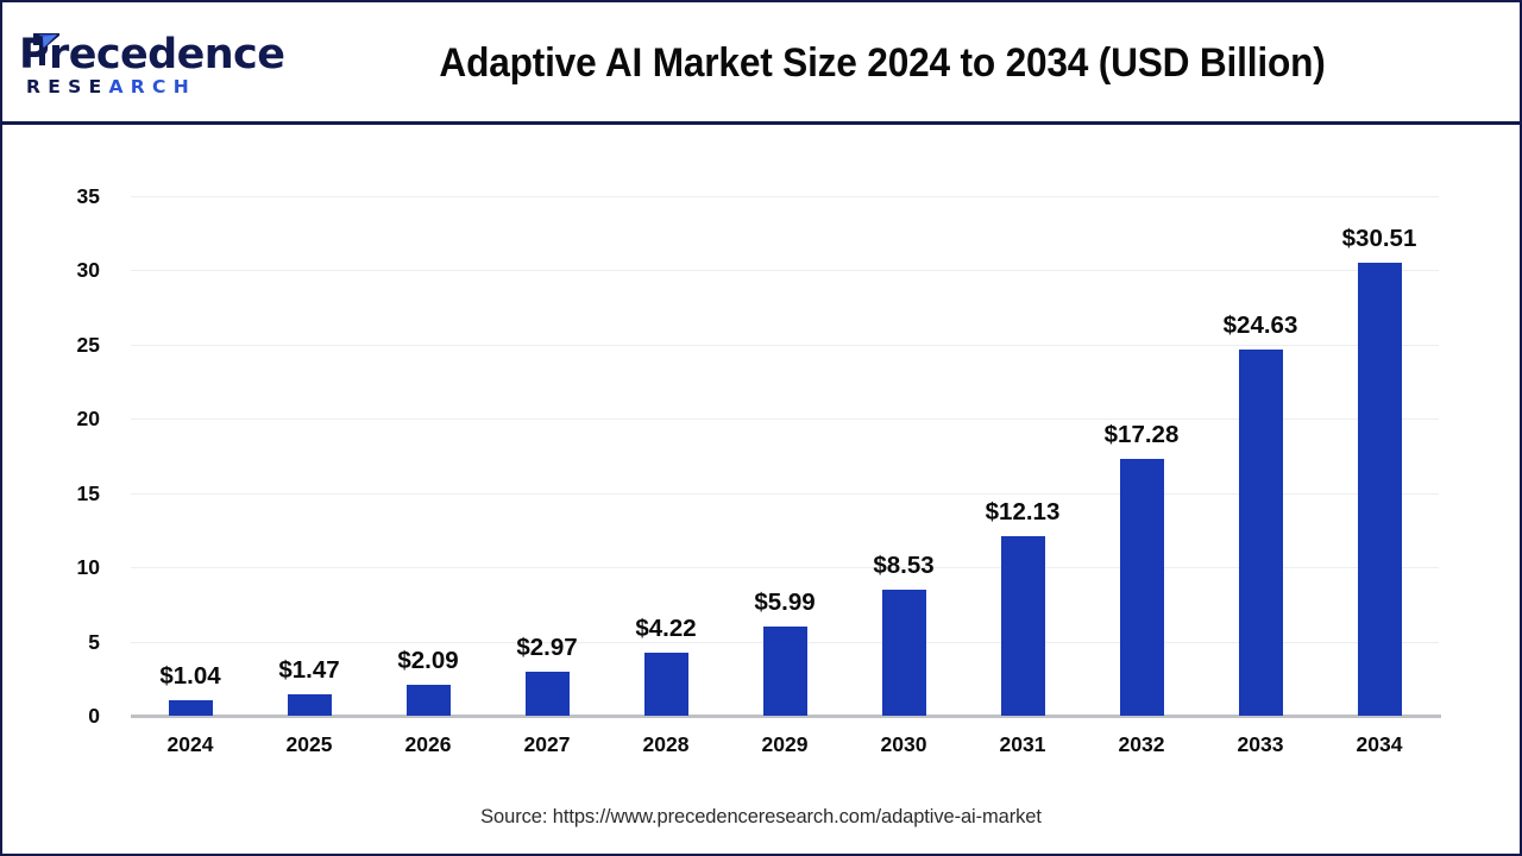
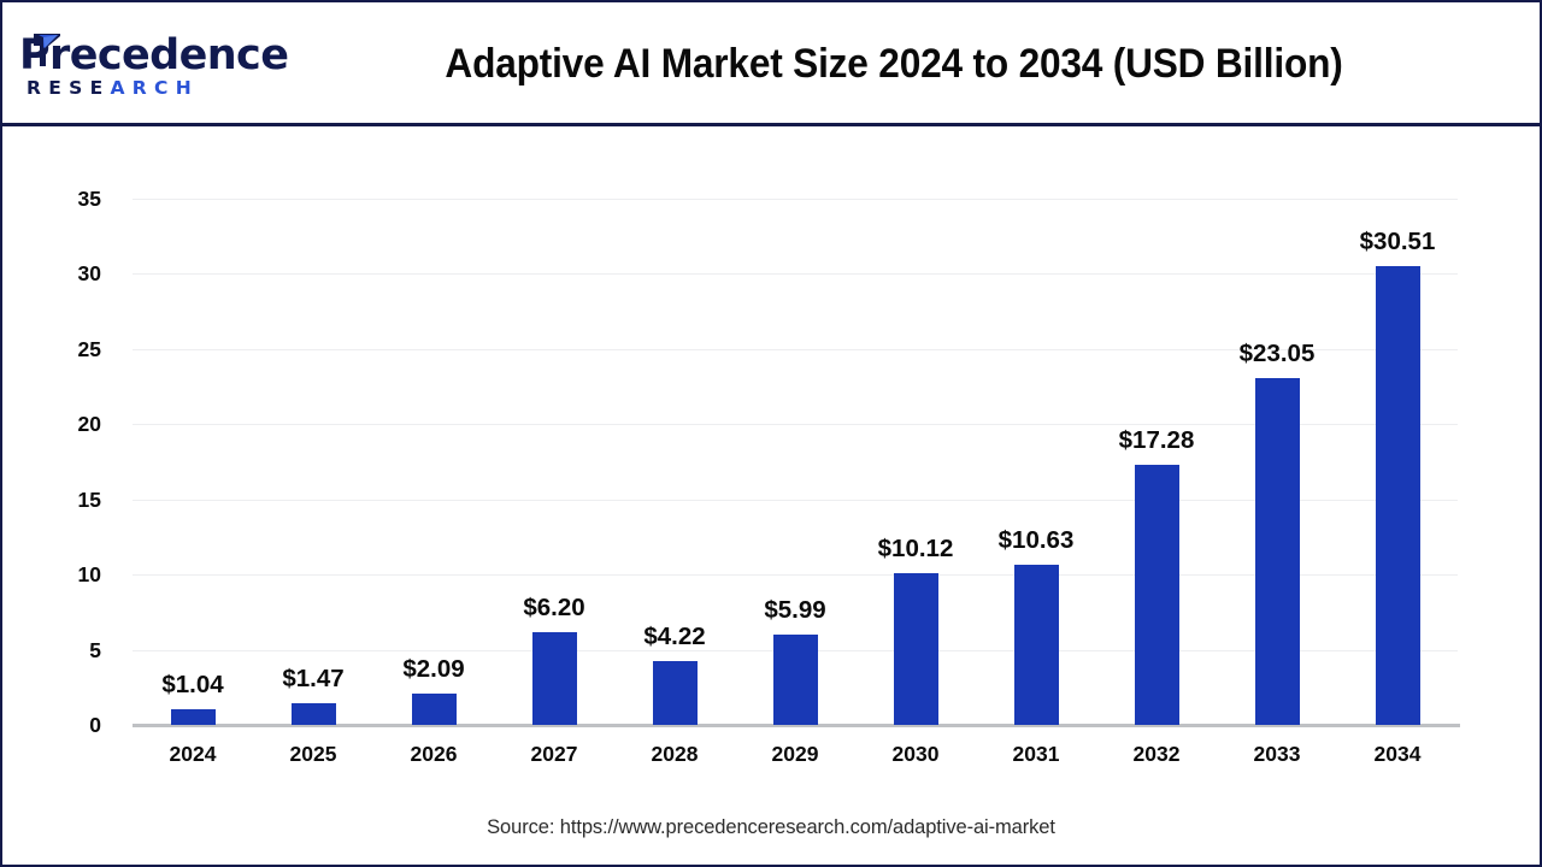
2027: $2.97 -> $6.20
2030: $8.53 -> $10.12
2031: $12.13 -> $10.63
2033: $24.63 -> $23.05
